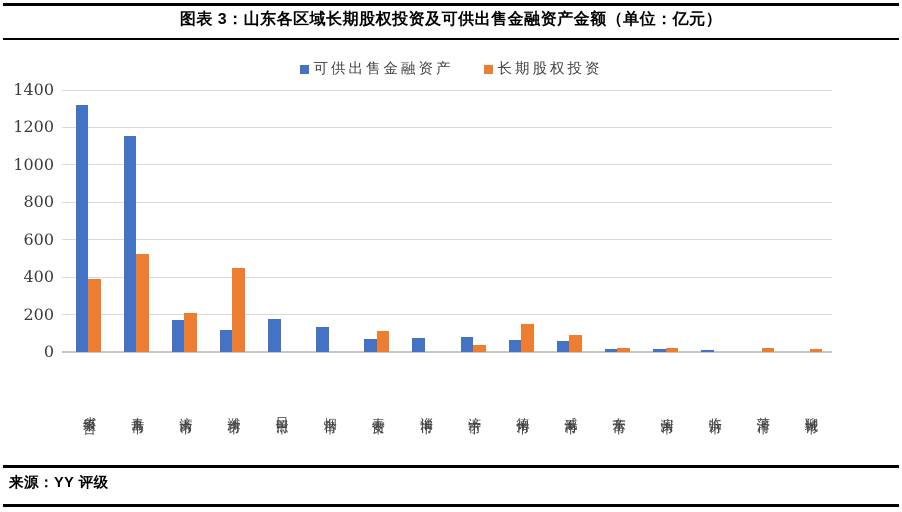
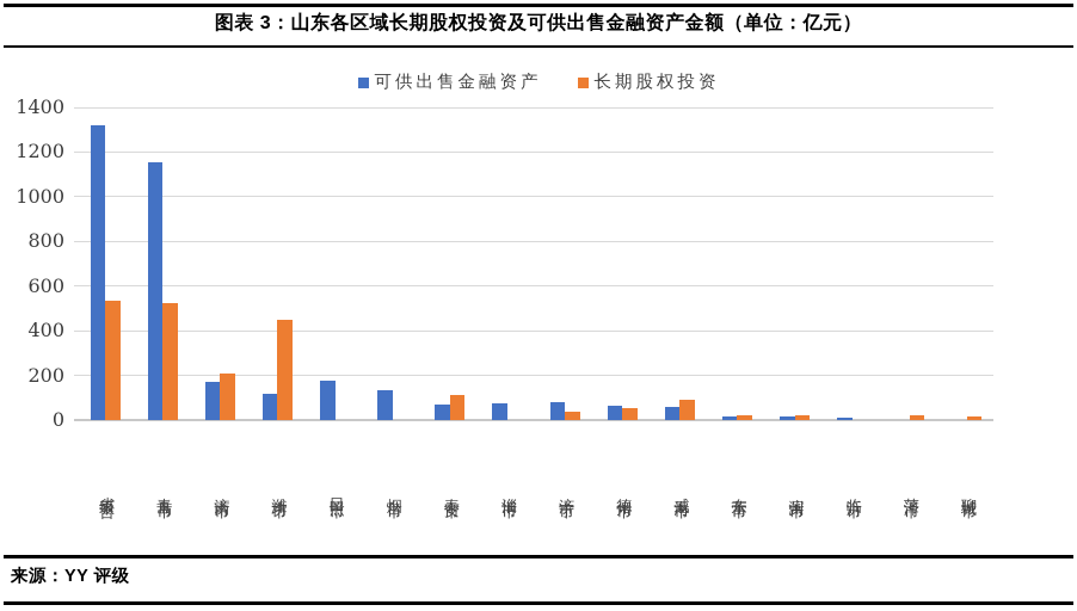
长期股权投资/省级平台: 390 -> 530
长期股权投资/德州市: 150 -> 60
